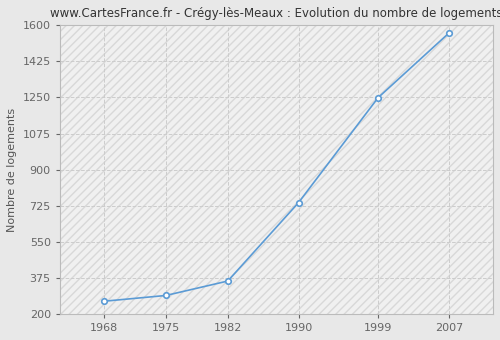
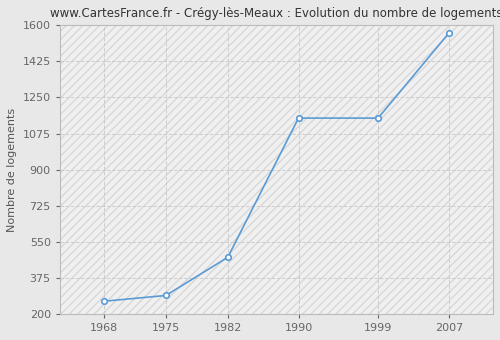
1982: 360 -> 475
1990: 740 -> 1150
1999: 1249 -> 1150
